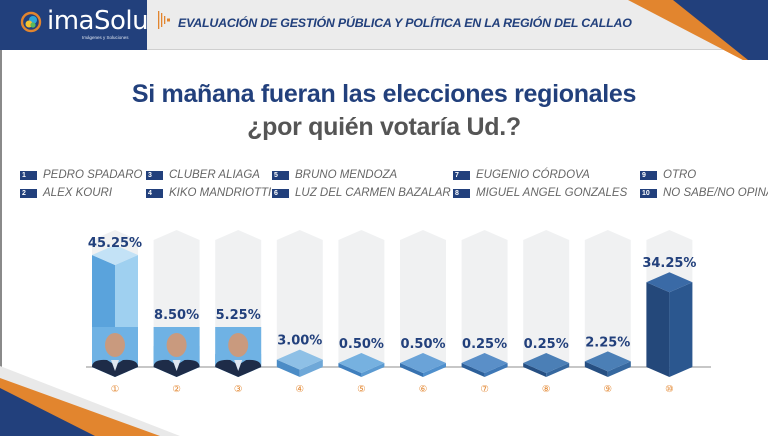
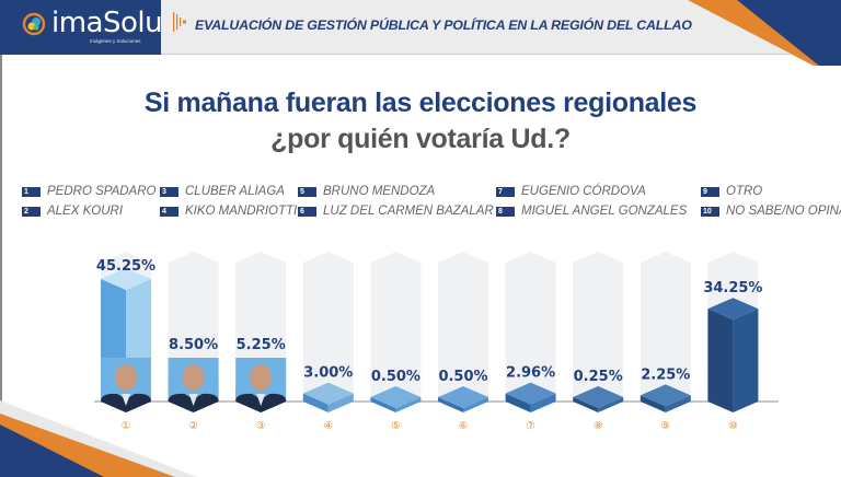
7: 0.25% -> 2.96%
